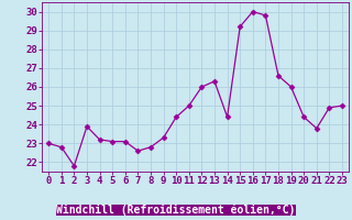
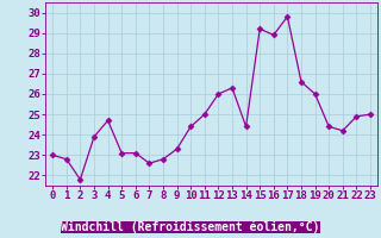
4: 23.2 -> 24.7
16: 30.0 -> 28.9
21: 23.8 -> 24.2
